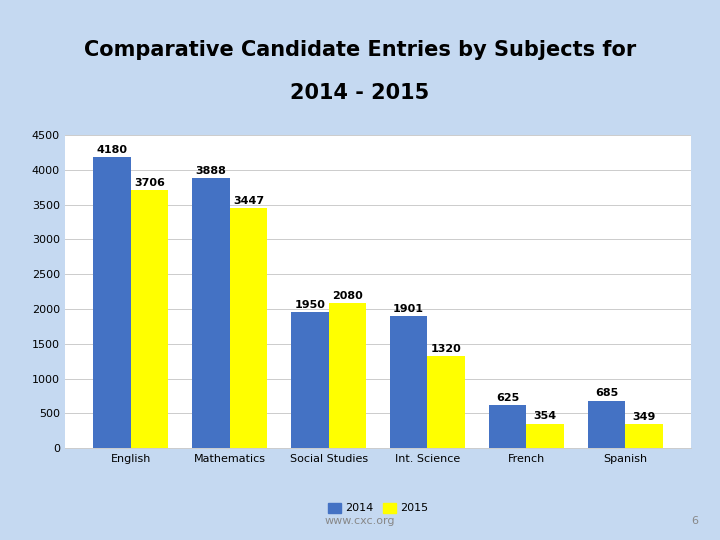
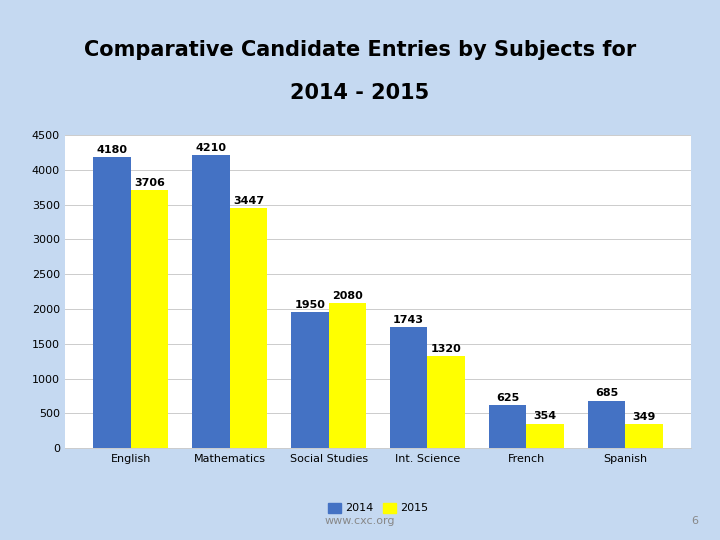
2014/Mathematics: 3888 -> 4210
2014/Int. Science: 1901 -> 1743
